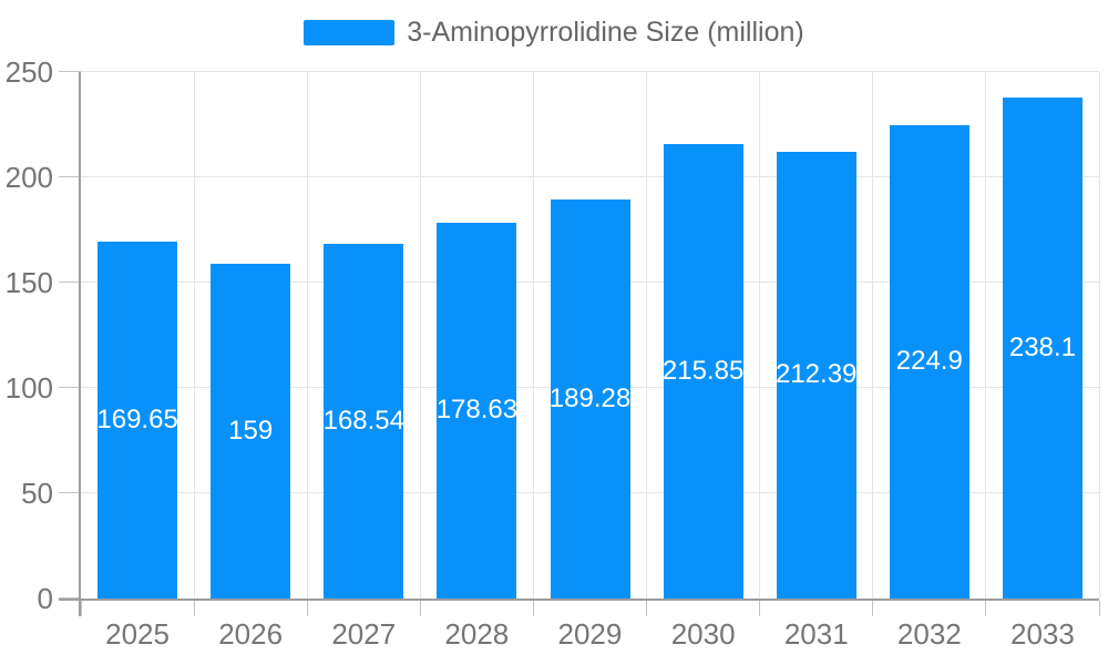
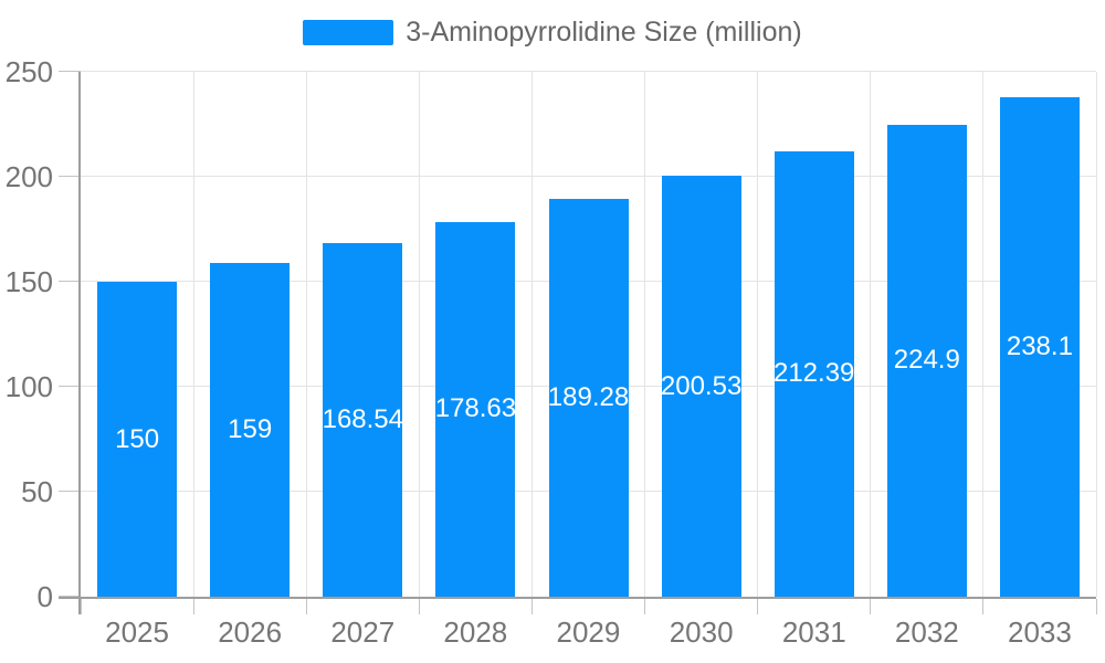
2025: 169.65 -> 150
2030: 215.85 -> 200.53
